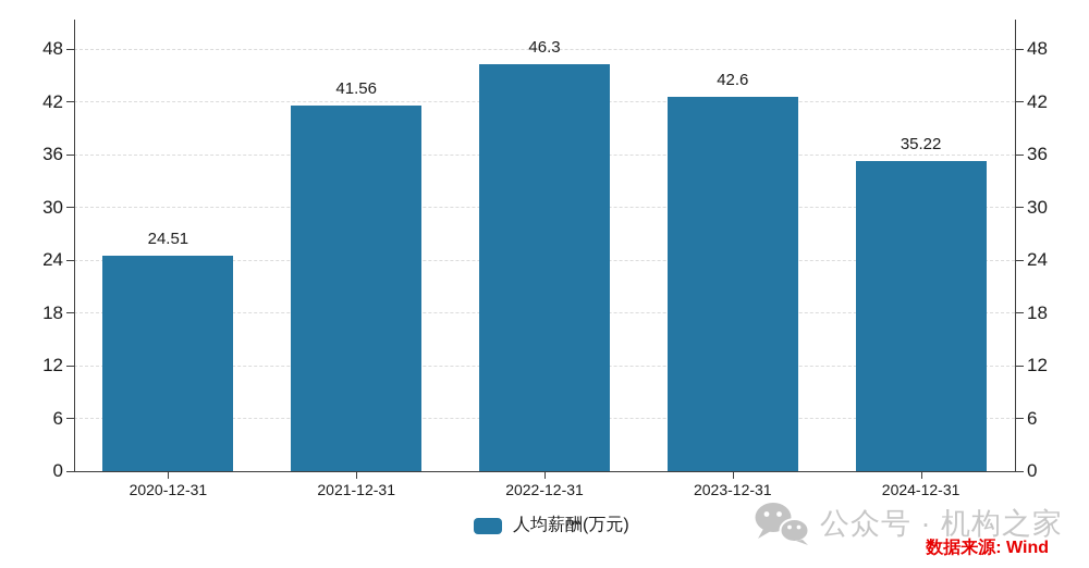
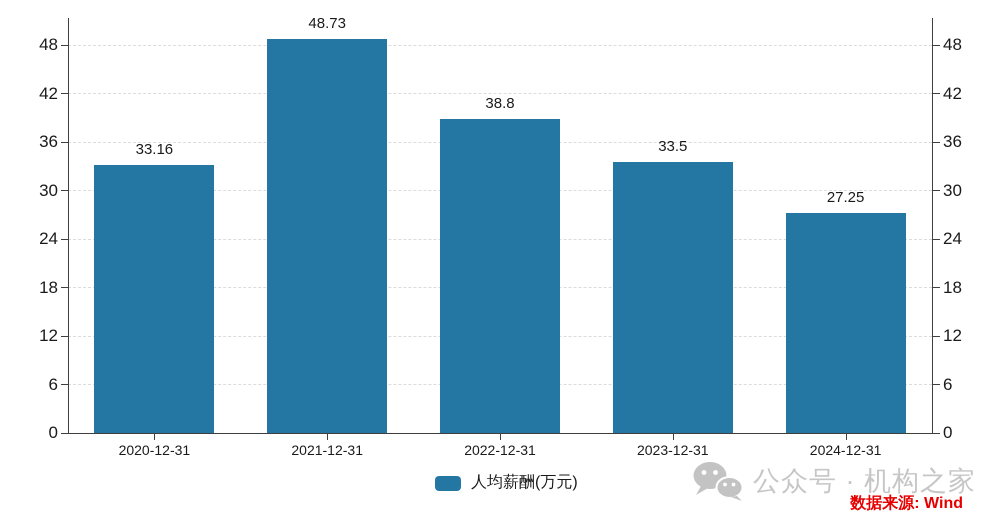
2020-12-31: 24.51 -> 33.16
2021-12-31: 41.56 -> 48.73
2022-12-31: 46.3 -> 38.8
2023-12-31: 42.6 -> 33.5
2024-12-31: 35.22 -> 27.25
